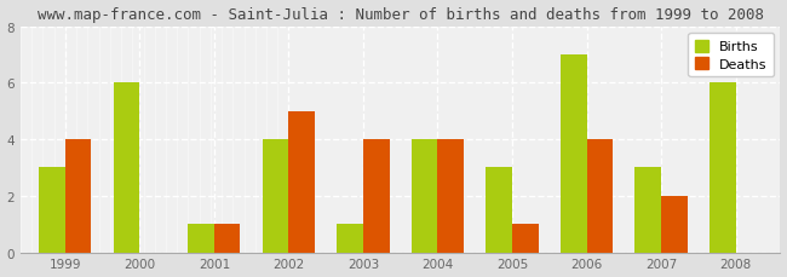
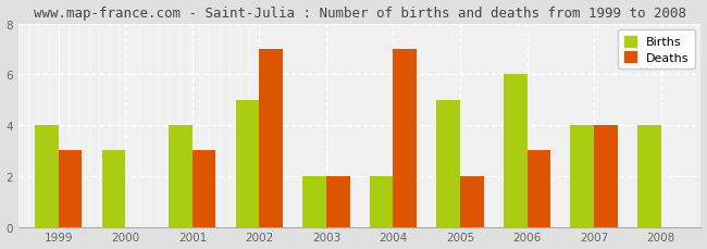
Births/1999: 3 -> 4
Deaths/1999: 4 -> 3
Births/2000: 6 -> 3
Births/2001: 1 -> 4
Deaths/2001: 1 -> 3
Births/2002: 4 -> 5
Deaths/2002: 5 -> 7
Births/2003: 1 -> 2
Deaths/2003: 4 -> 2
Births/2004: 4 -> 2
Deaths/2004: 4 -> 7
Births/2005: 3 -> 5
Deaths/2005: 1 -> 2
Births/2006: 7 -> 6
Deaths/2006: 4 -> 3
Births/2007: 3 -> 4
Deaths/2007: 2 -> 4
Births/2008: 6 -> 4
